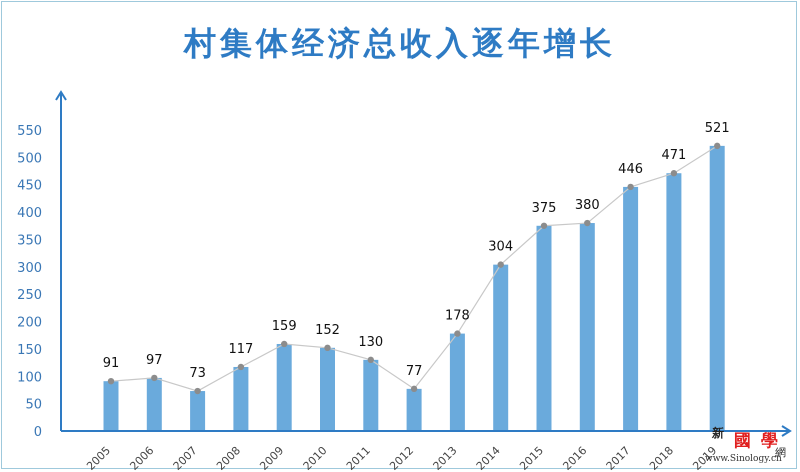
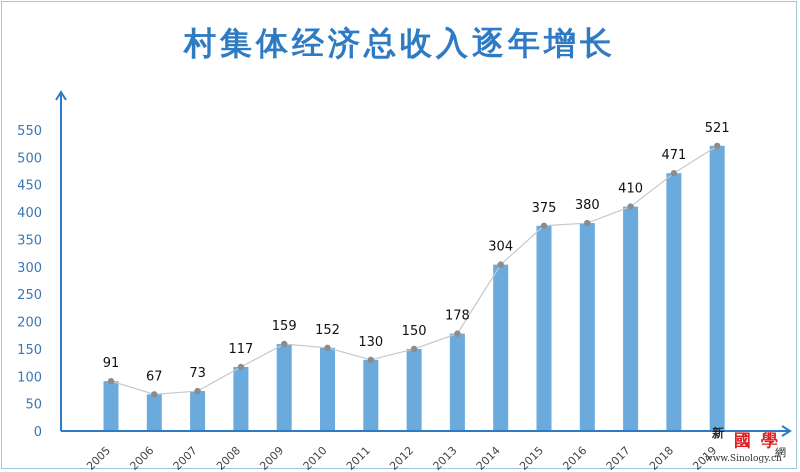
2006: 97 -> 67
2012: 77 -> 150
2017: 446 -> 410
